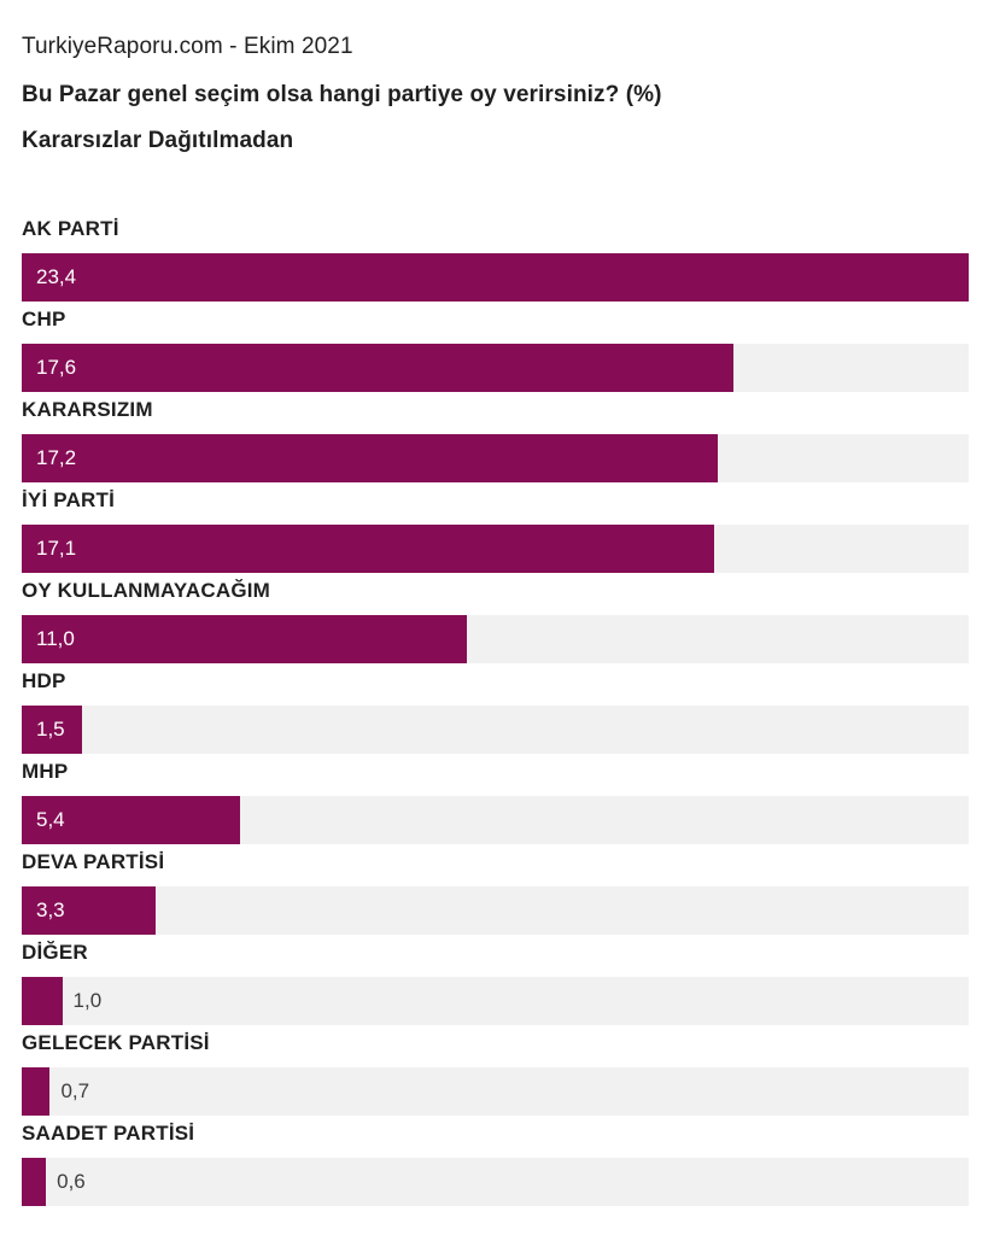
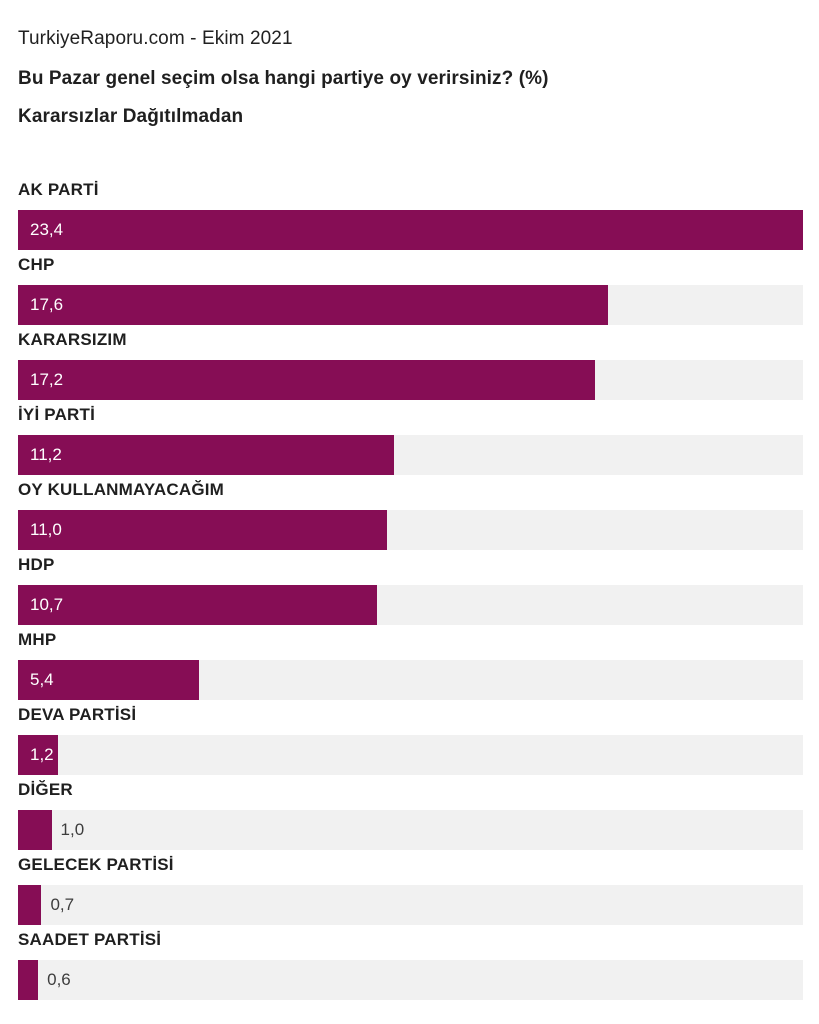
İYİ PARTİ: 17,1 -> 11,2
HDP: 1,5 -> 10,7
DEVA PARTİSİ: 3,3 -> 1,2
